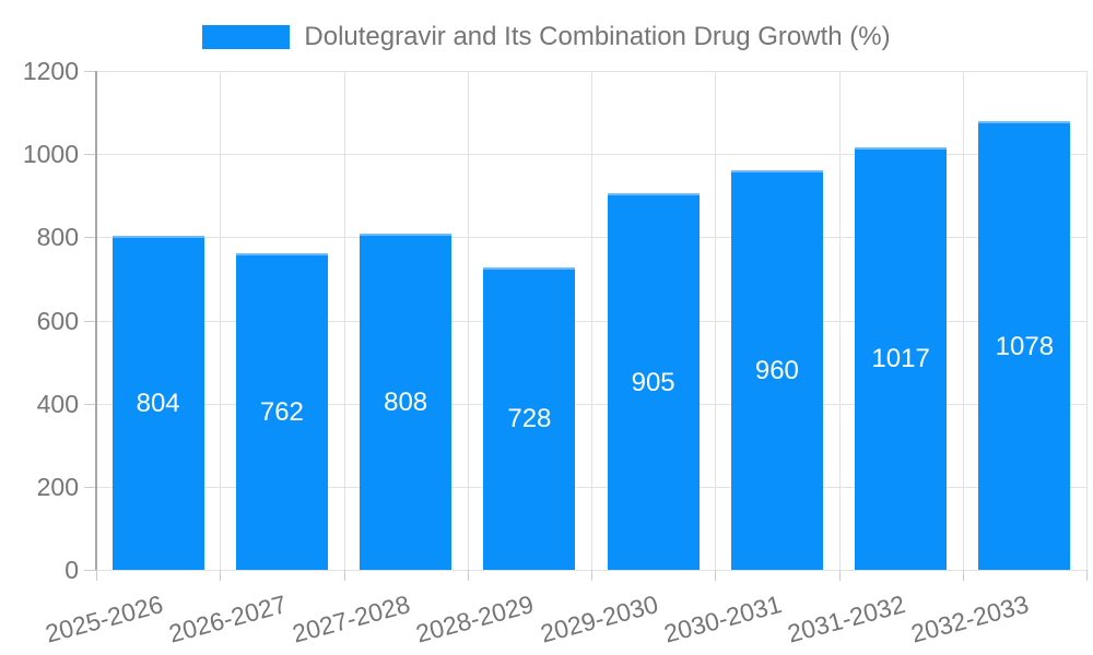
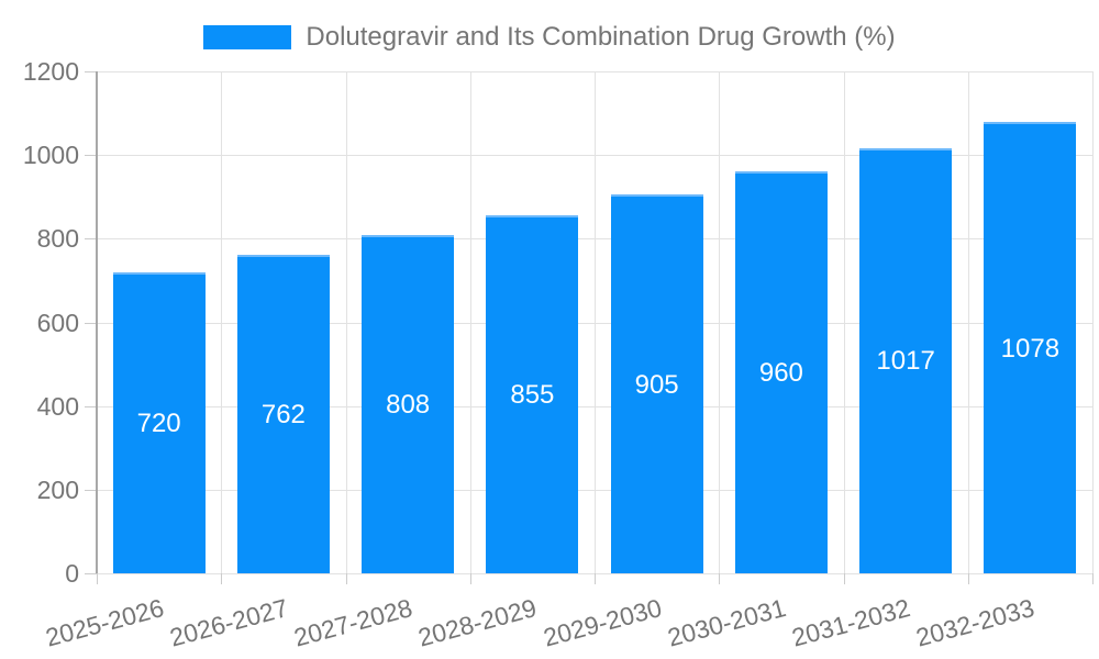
2025-2026: 804 -> 720
2028-2029: 728 -> 855
